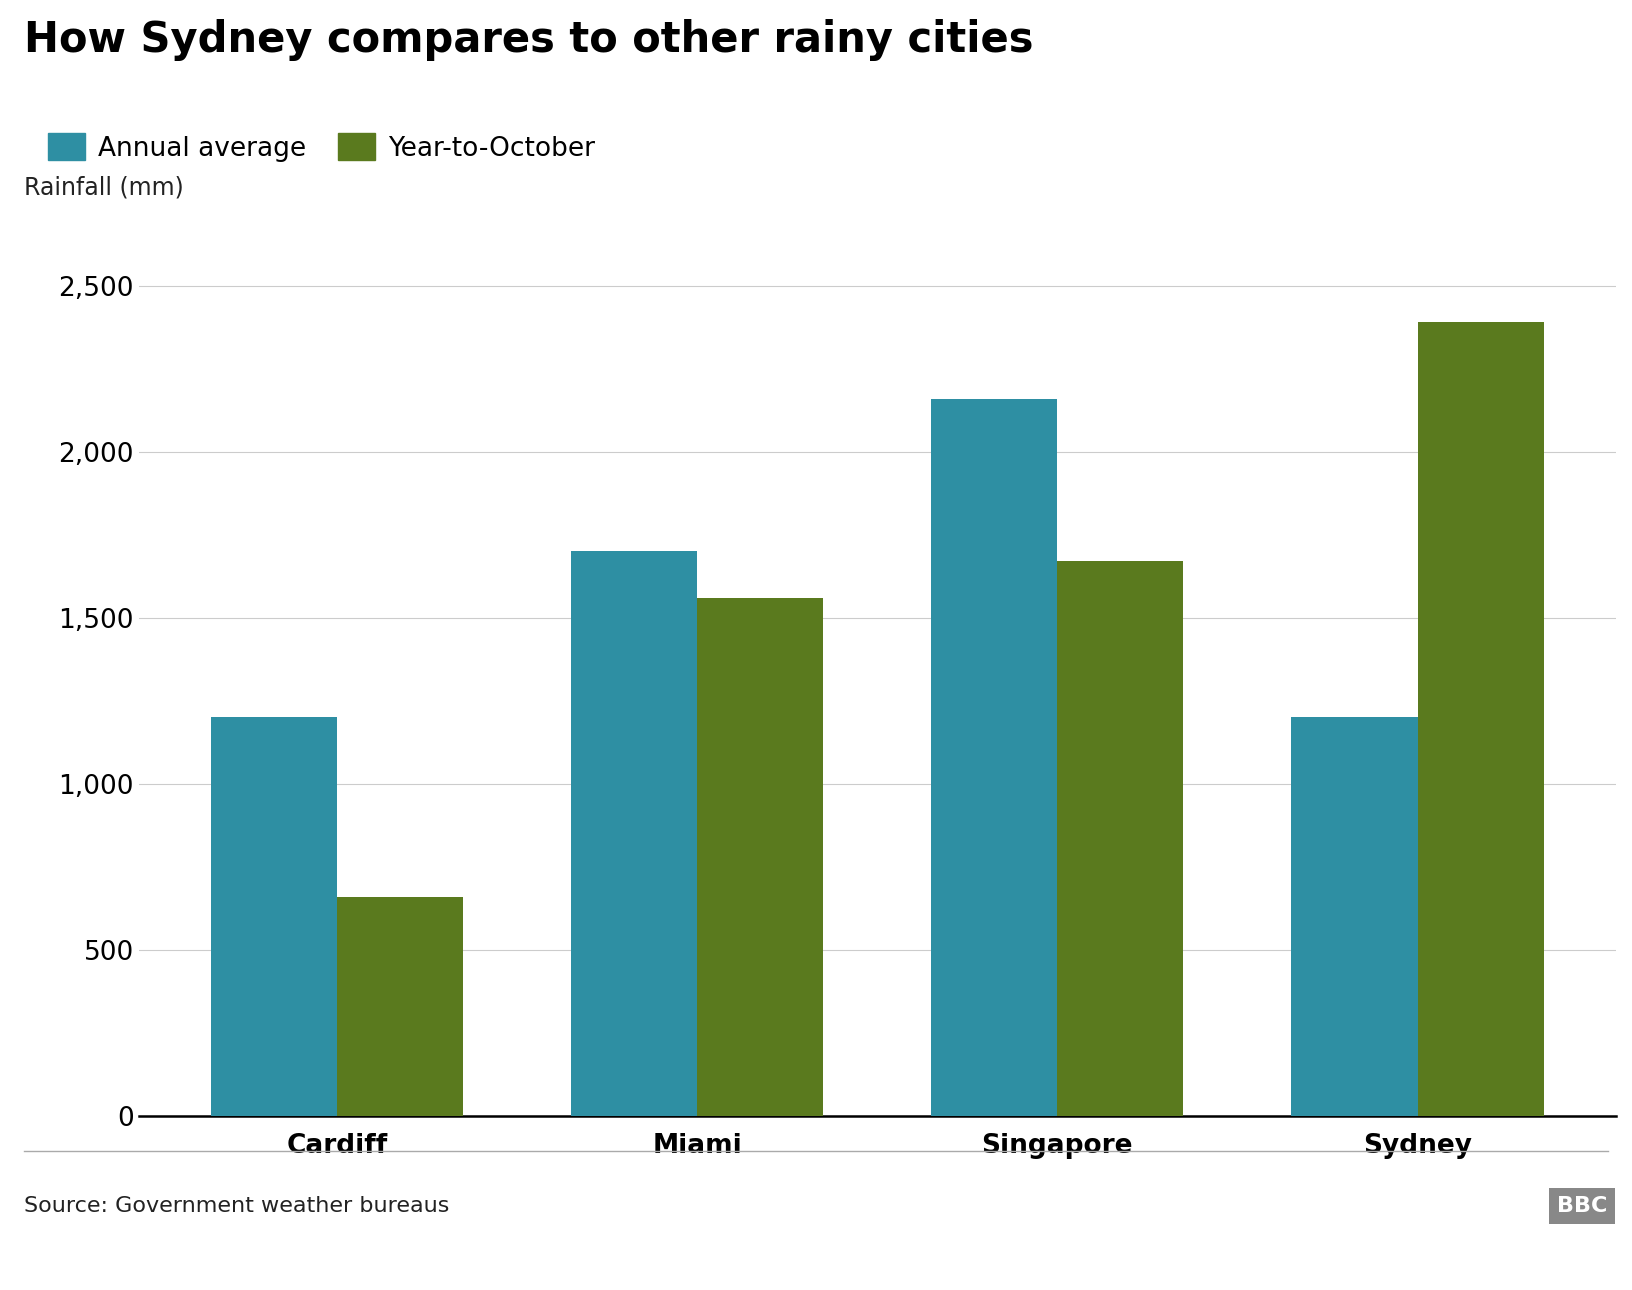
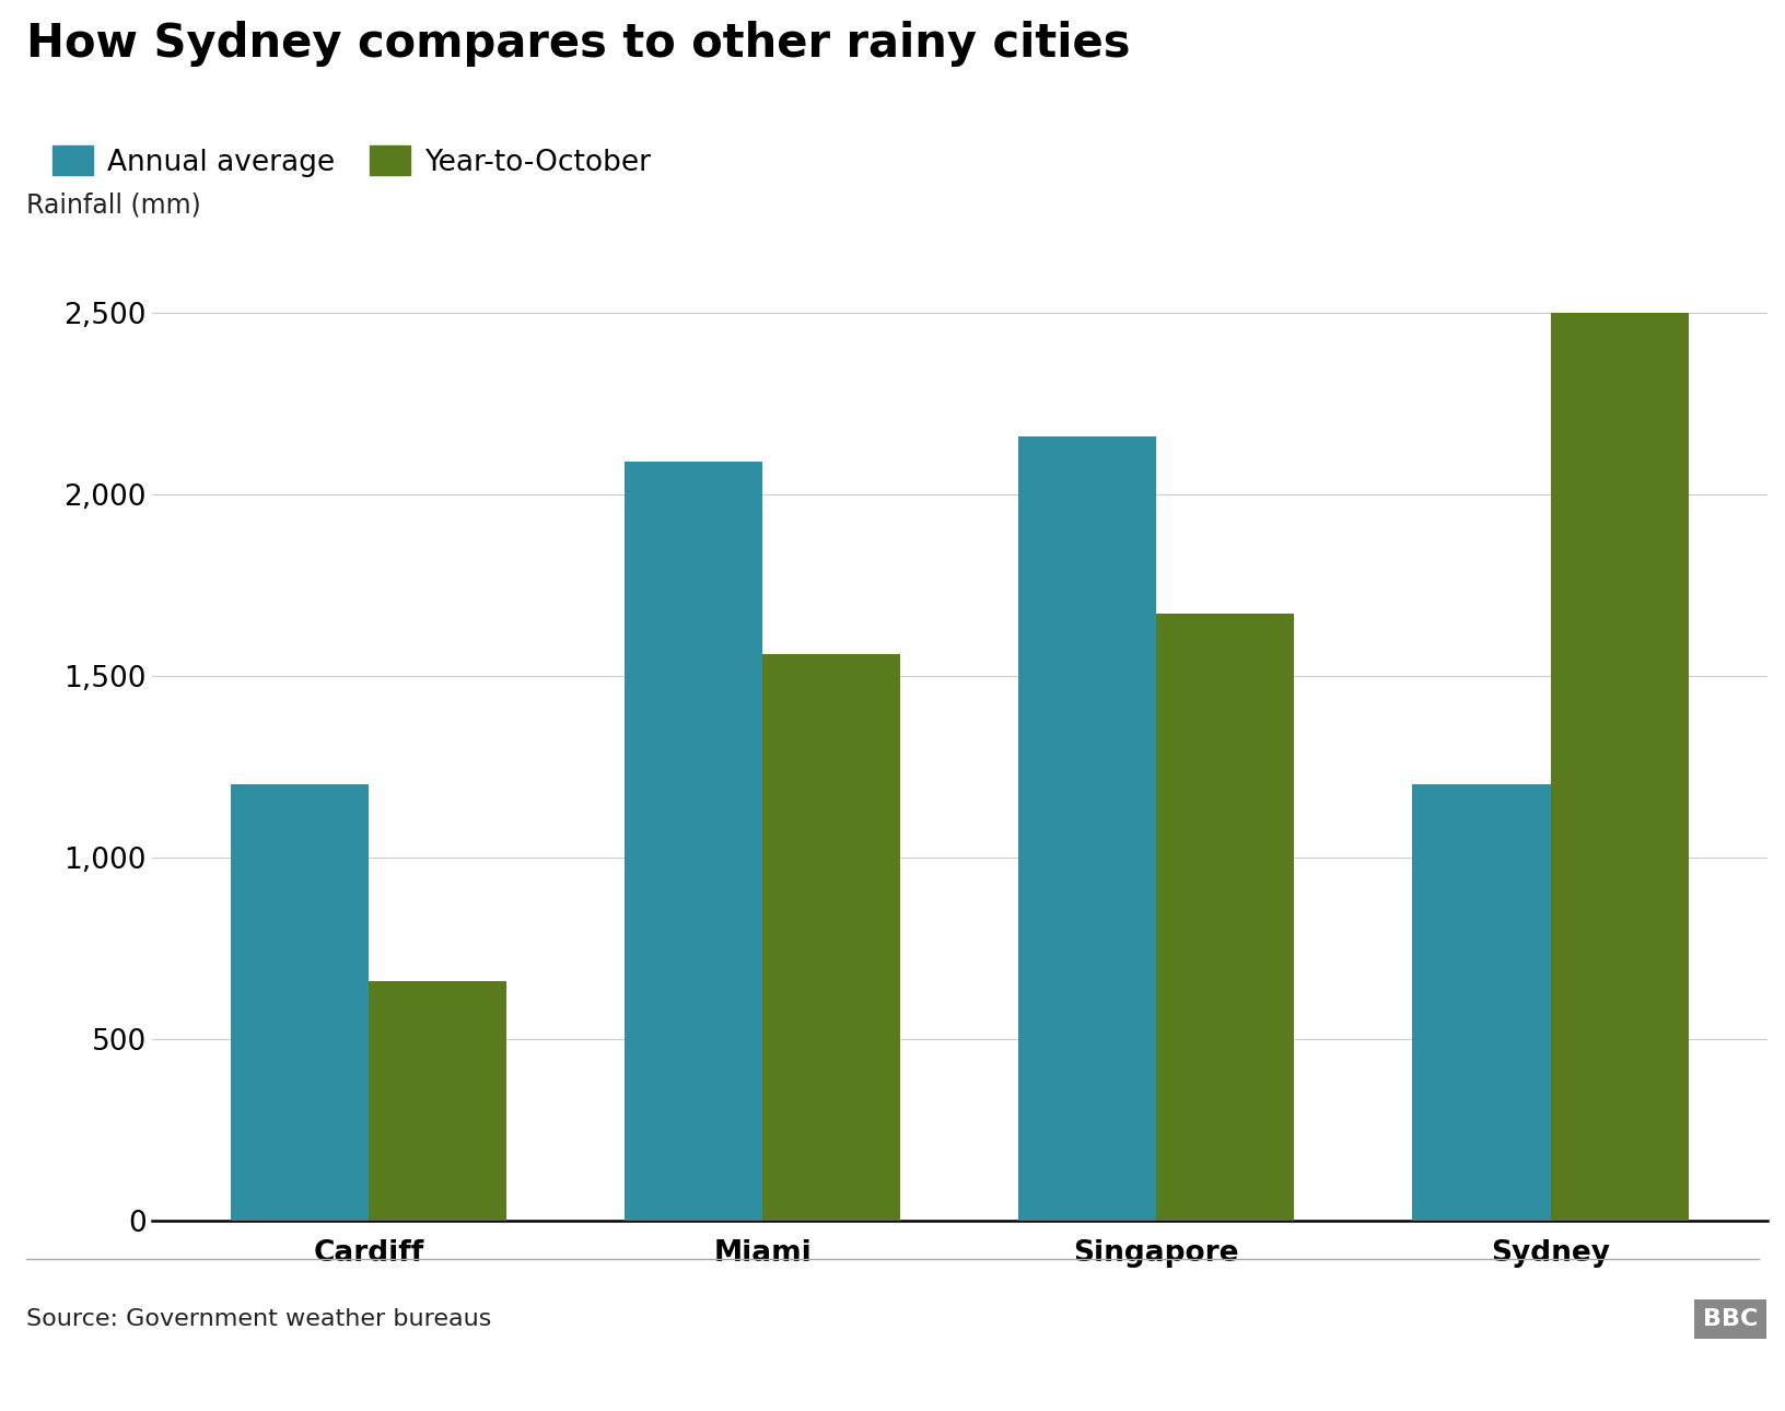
Annual average/Miami: 1,700 -> 2,090
Year-to-October/Sydney: 2,390 -> 2,500
